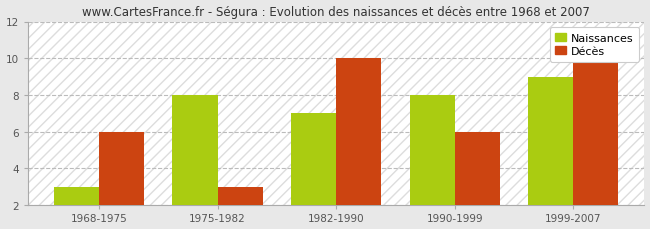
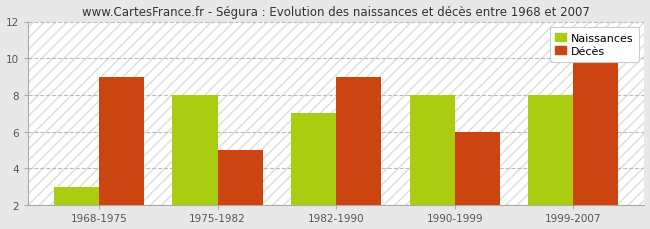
Décès/1968-1975: 6 -> 9
Décès/1975-1982: 3 -> 5
Décès/1982-1990: 10 -> 9
Naissances/1999-2007: 9 -> 8
